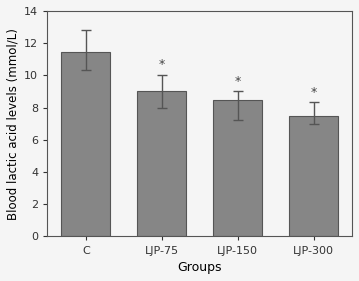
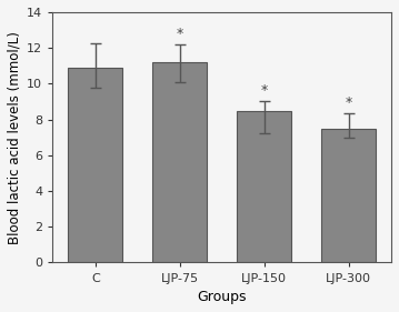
C: 11.4 -> 10.9
LJP-75: 9.1 -> 11.2
